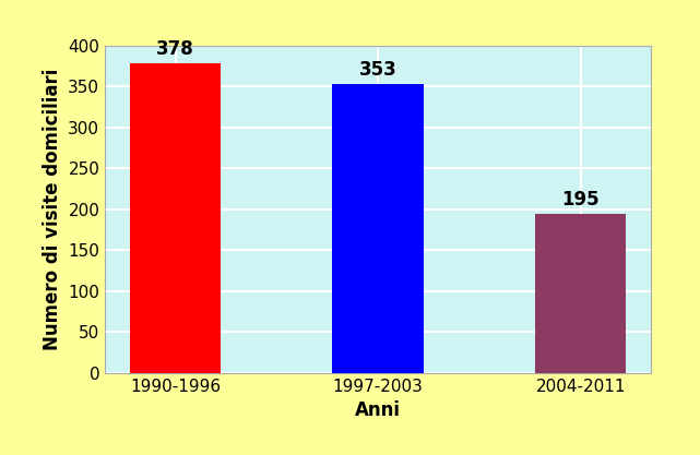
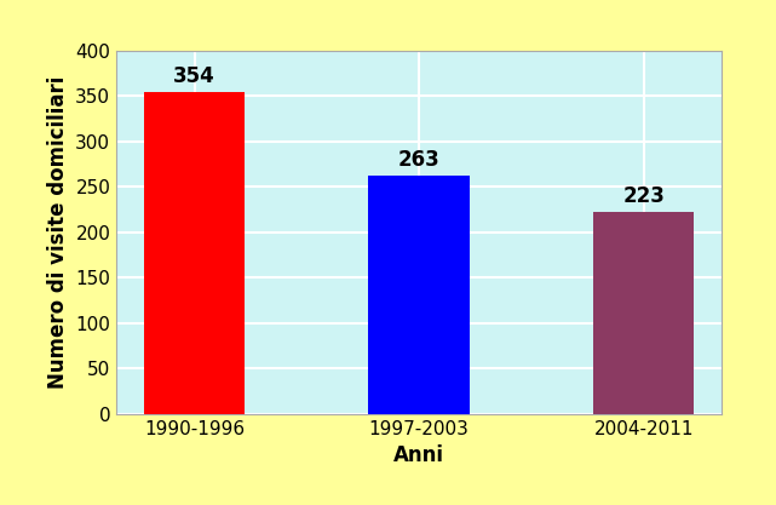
1990-1996: 378 -> 354
1997-2003: 353 -> 263
2004-2011: 195 -> 223
